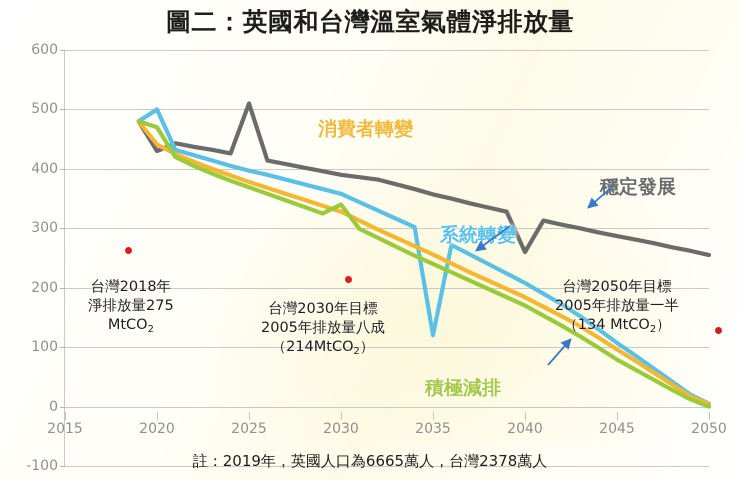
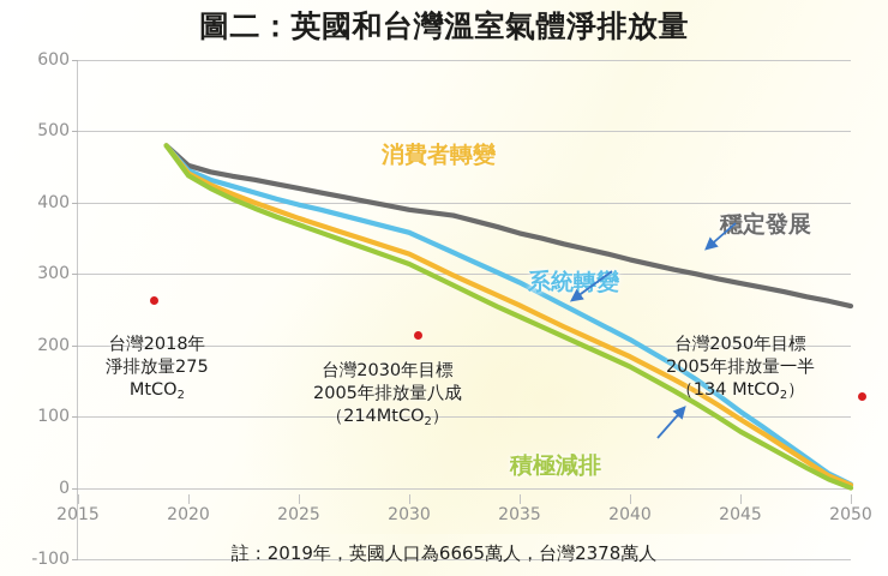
穩定發展/2020: 430 -> 450
系統轉變/2020: 500 -> 440
積極減排/2020: 470 -> 440
穩定發展/2025: 510 -> 420
積極減排/2030: 340 -> 310
系統轉變/2035: 120 -> 290
穩定發展/2040: 260 -> 320
